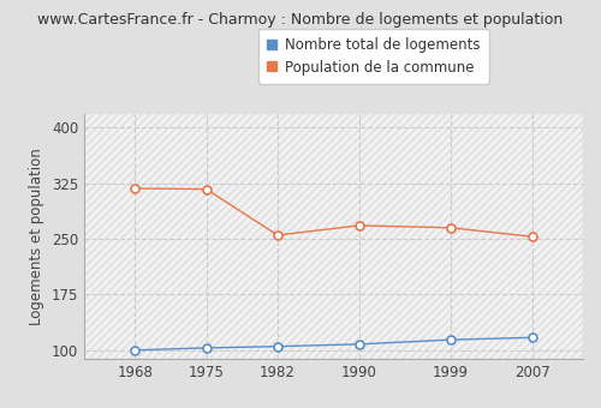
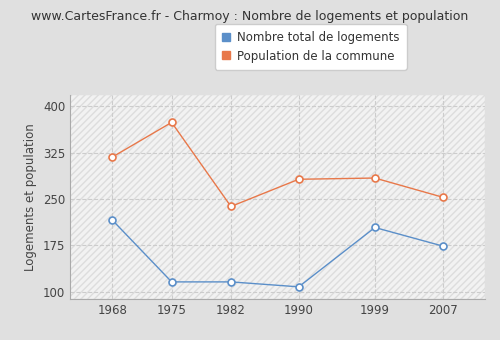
Nombre total de logements/1968: 100 -> 216
Nombre total de logements/1975: 103 -> 116
Population de la commune/1975: 317 -> 374
Nombre total de logements/1982: 105 -> 116
Population de la commune/1982: 255 -> 238
Population de la commune/1990: 268 -> 282
Nombre total de logements/1999: 114 -> 204
Population de la commune/1999: 265 -> 284
Nombre total de logements/2007: 117 -> 174
